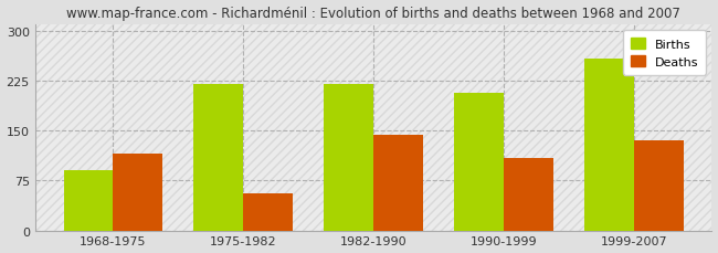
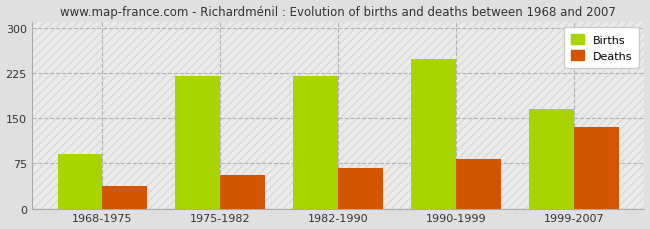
Deaths/1968-1975: 116 -> 38
Deaths/1982-1990: 144 -> 68
Births/1990-1999: 206 -> 248
Deaths/1990-1999: 108 -> 82
Births/1999-2007: 258 -> 165
